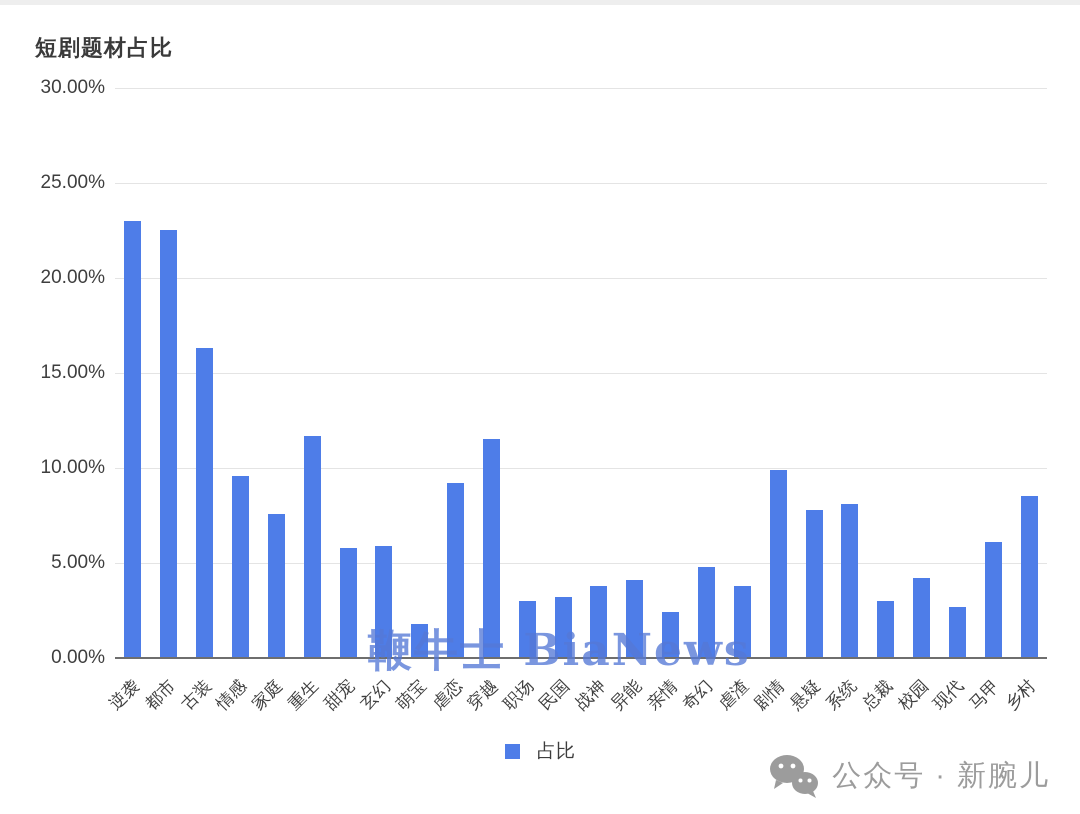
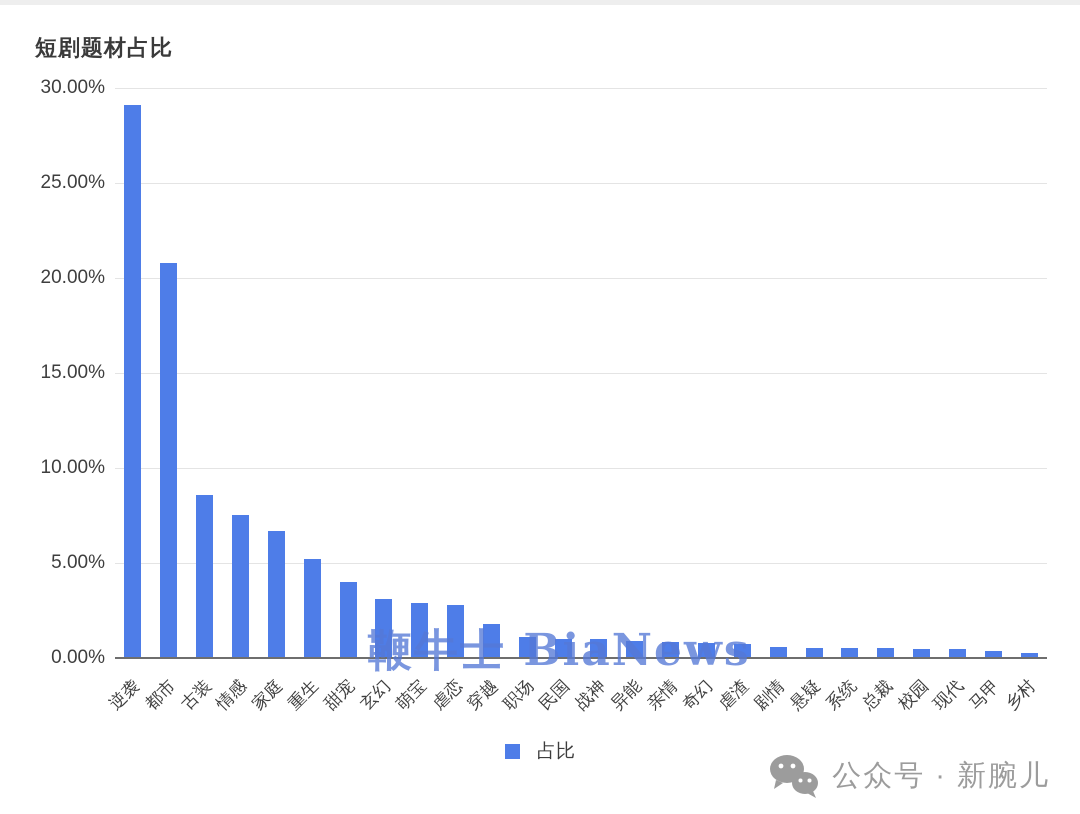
逆袭: 23.0% -> 29.1%
都市: 22.5% -> 20.8%
古装: 16.3% -> 8.6%
情感: 9.6% -> 7.5%
家庭: 7.6% -> 6.7%
重生: 11.7% -> 5.2%
甜宠: 5.8% -> 4.0%
玄幻: 5.9% -> 3.1%
萌宝: 1.8% -> 2.9%
虐恋: 9.2% -> 2.8%
穿越: 11.5% -> 1.8%
职场: 3.0% -> 1.1%
民国: 3.2% -> 1.0%
战神: 3.8% -> 1.0%
异能: 4.1% -> 0.9%
亲情: 2.4% -> 0.8%
奇幻: 4.8% -> 0.8%
虐渣: 3.8% -> 0.8%
剧情: 9.9% -> 0.6%
悬疑: 7.8% -> 0.6%
系统: 8.1% -> 0.6%
总裁: 3.0% -> 0.5%
校园: 4.2% -> 0.5%
现代: 2.7% -> 0.5%
马甲: 6.1% -> 0.3%
乡村: 8.5% -> 0.2%
